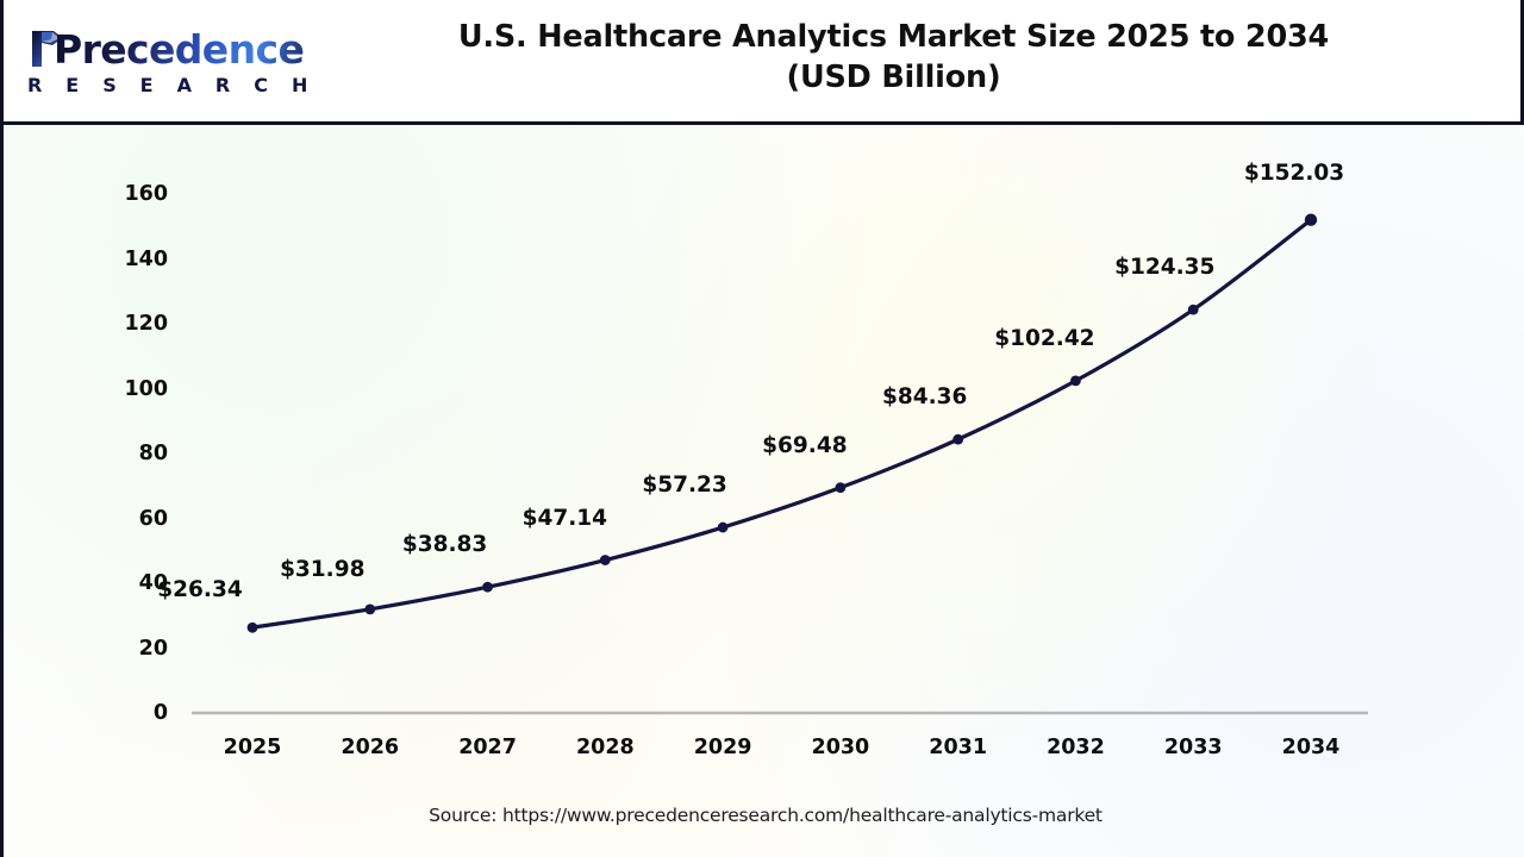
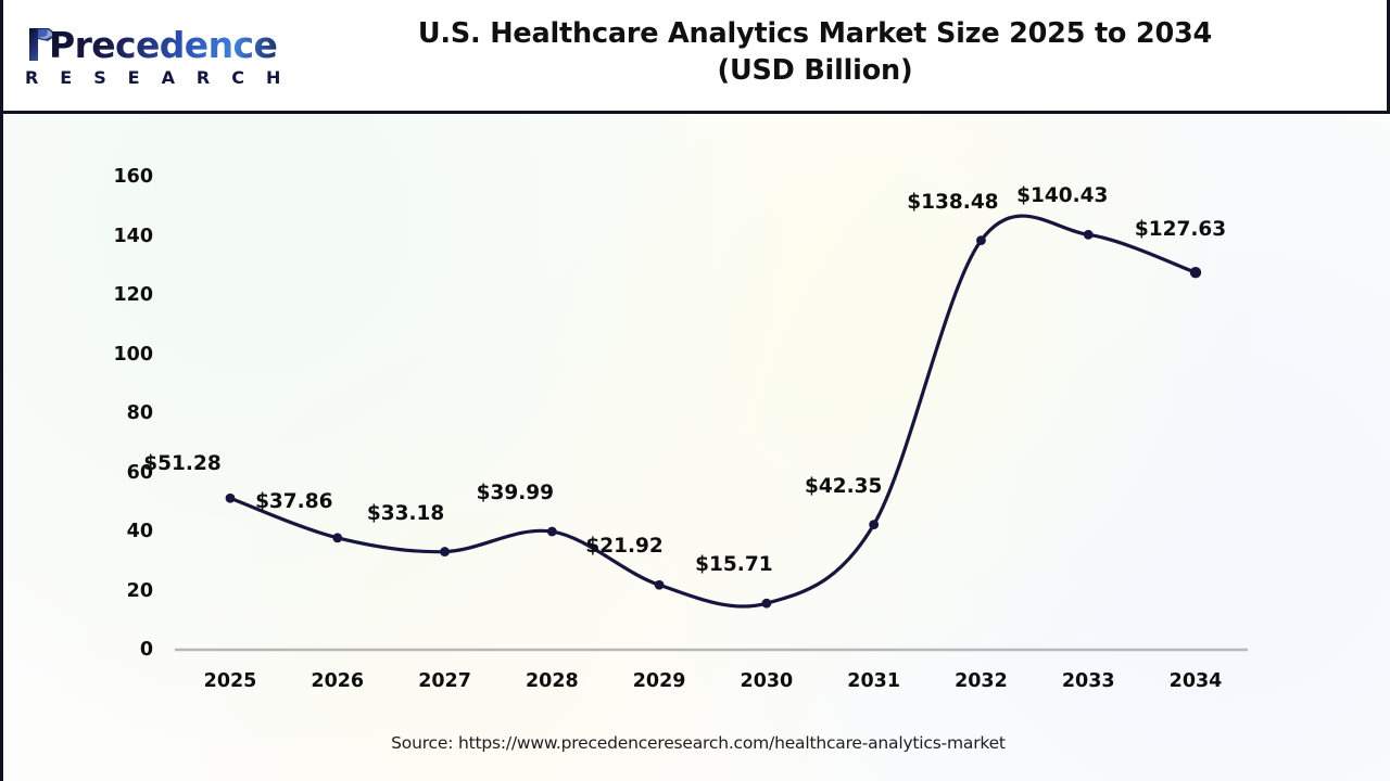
2025: $26.34 -> $51.28
2026: $31.98 -> $37.86
2027: $38.83 -> $33.18
2028: $47.14 -> $39.99
2029: $57.23 -> $21.92
2030: $69.48 -> $15.71
2031: $84.36 -> $42.35
2032: $102.42 -> $138.48
2033: $124.35 -> $140.43
2034: $152.03 -> $127.63
